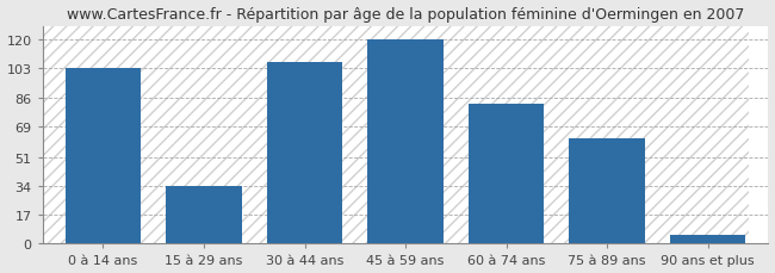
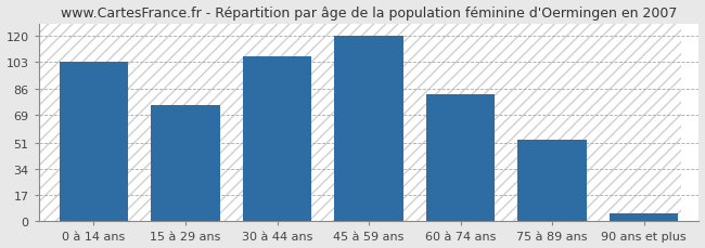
15 à 29 ans: 34 -> 75
75 à 89 ans: 62 -> 53
